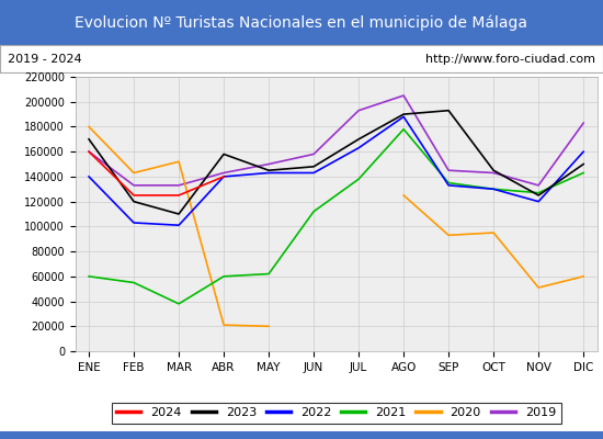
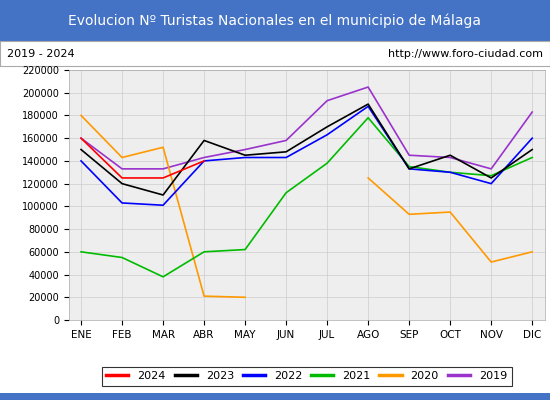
2023/ENE: 170000 -> 150000
2023/SEP: 193000 -> 133000
